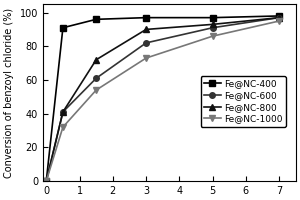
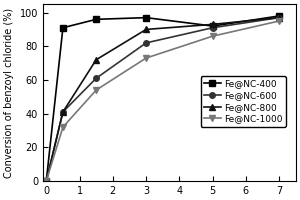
Fe@NC-400/5: 97 -> 92
